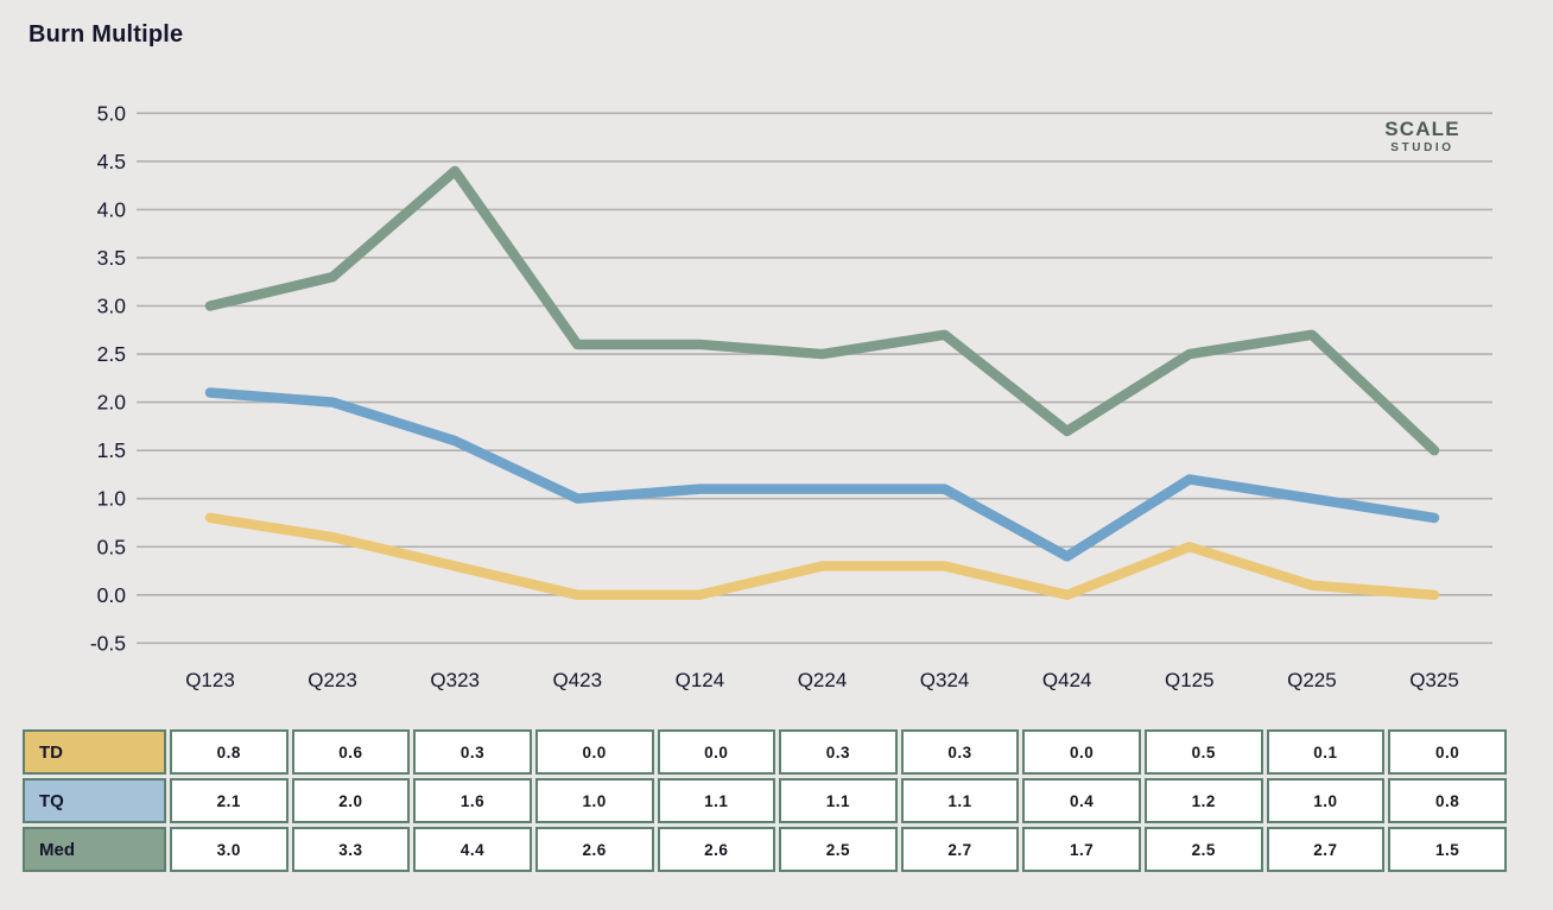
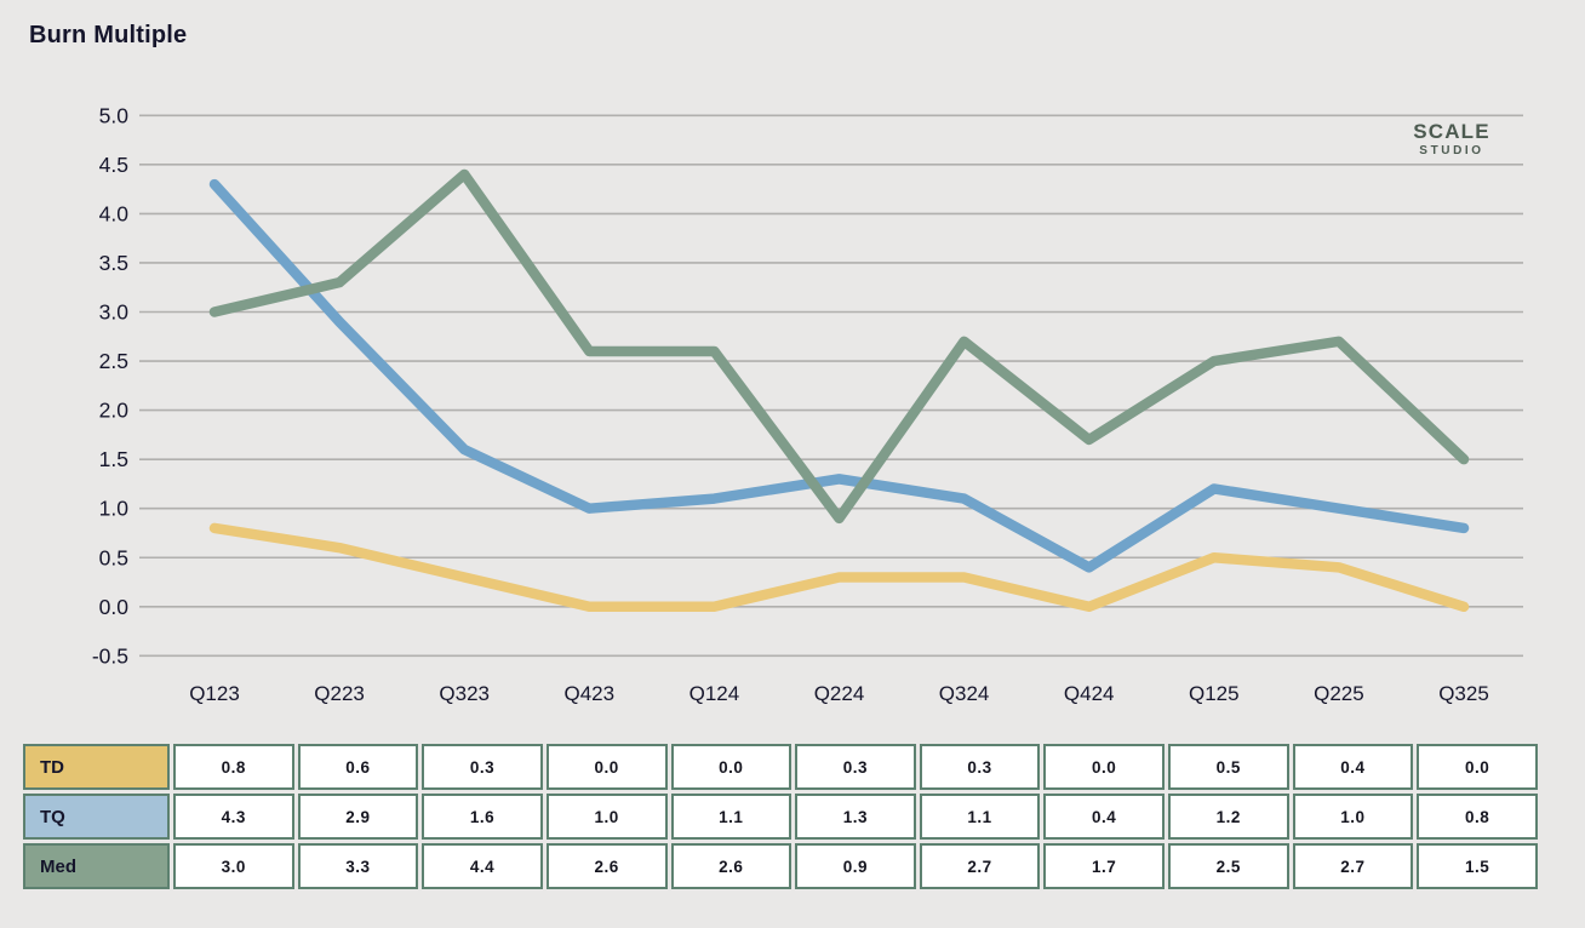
TQ/Q123: 2.1 -> 4.3
TQ/Q223: 2.0 -> 2.9
TQ/Q224: 1.1 -> 1.3
Med/Q224: 2.5 -> 0.9
TD/Q225: 0.1 -> 0.4
